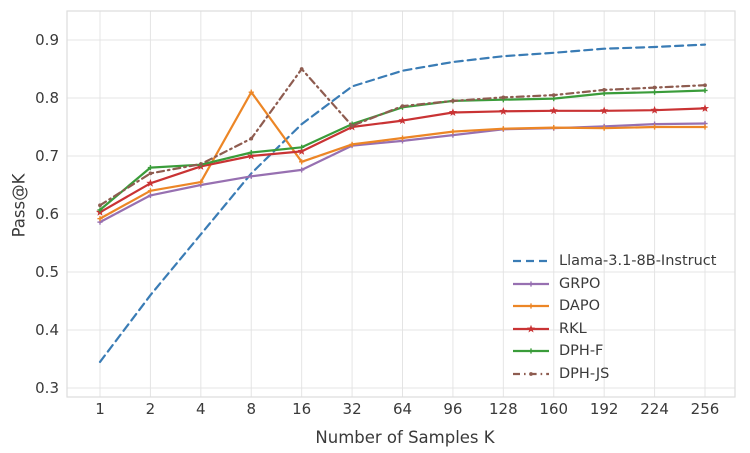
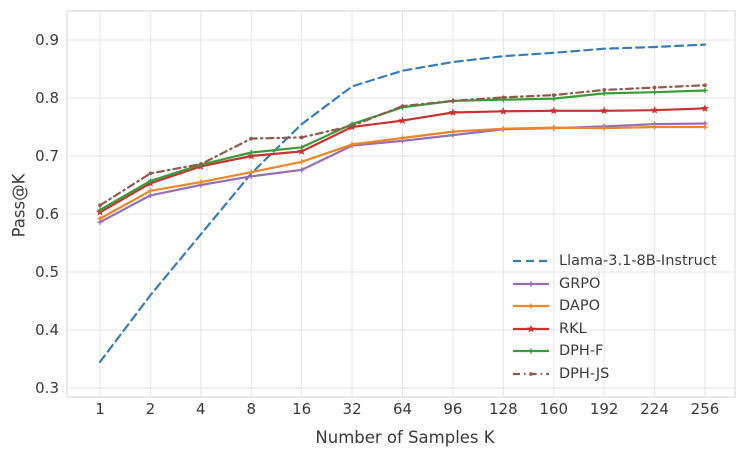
DPH-F/2: 0.68 -> 0.66
DAPO/8: 0.81 -> 0.67
DPH-JS/16: 0.85 -> 0.73
